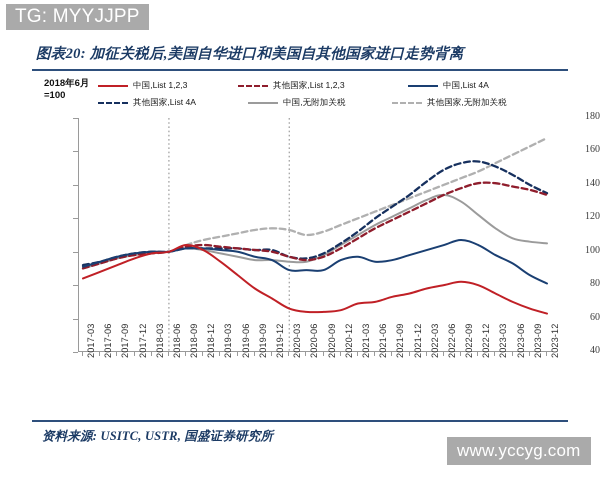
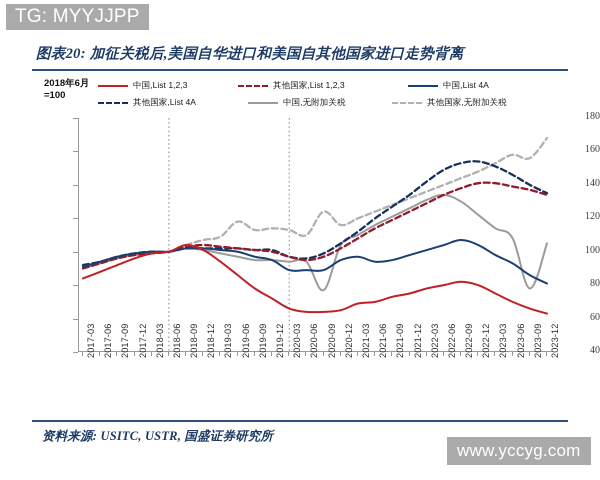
其他国家,无附加关税/2019-06: 111 -> 118
中国,无附加关税/2020-09: 98 -> 77
其他国家,无附加关税/2020-09: 112 -> 124
中国,无附加关税/2023-09: 106 -> 78
其他国家,无附加关税/2023-09: 163 -> 156
